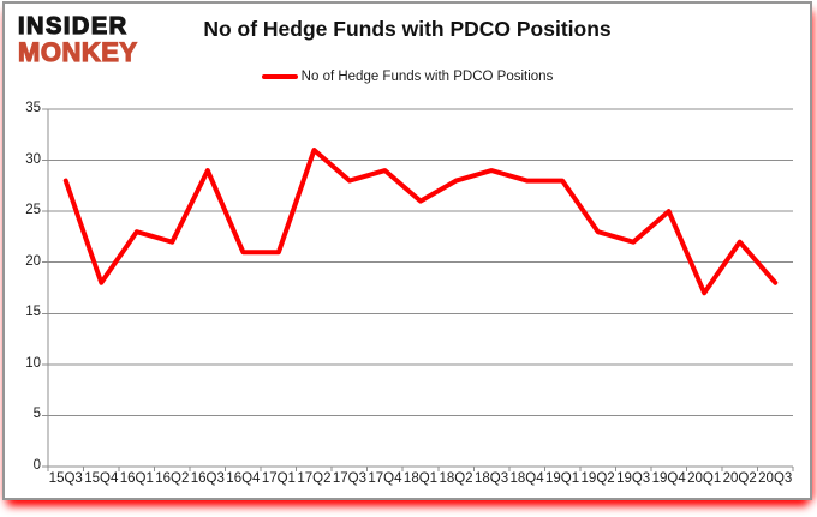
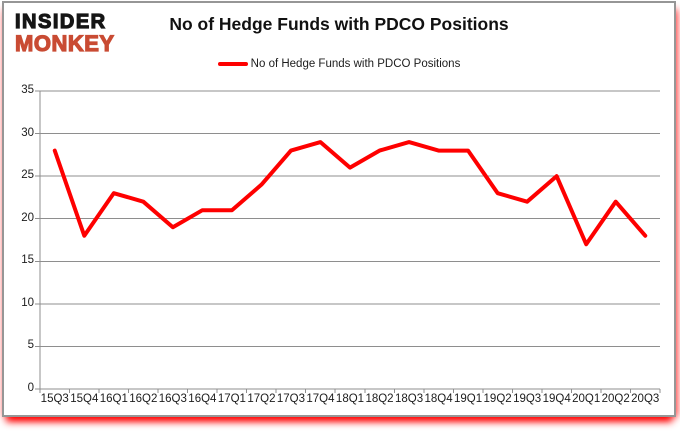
16Q3: 29 -> 19
17Q2: 31 -> 24
